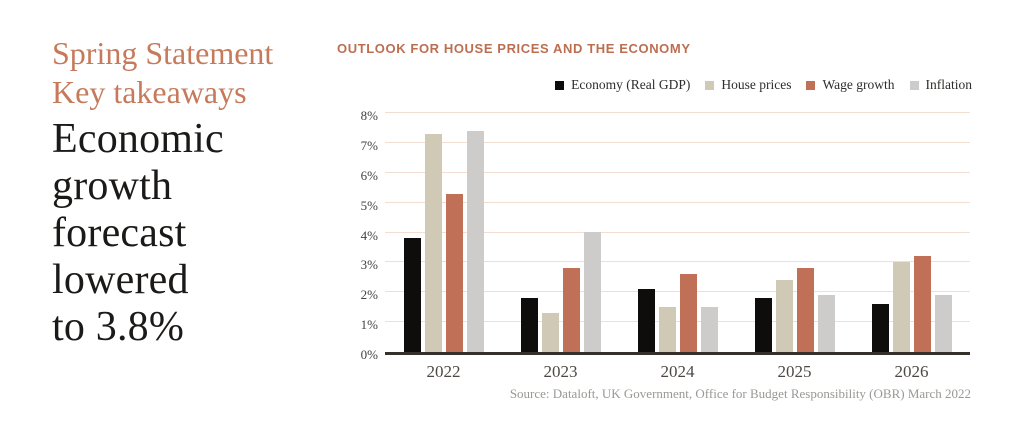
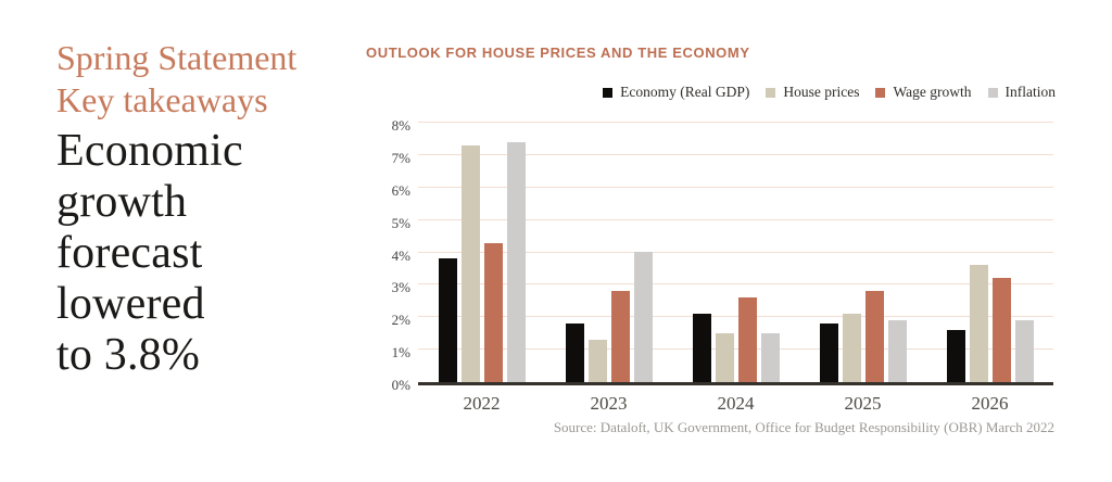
Wage growth/2022: 5.3% -> 4.3%
House prices/2025: 2.4% -> 2.1%
House prices/2026: 3.0% -> 3.6%
